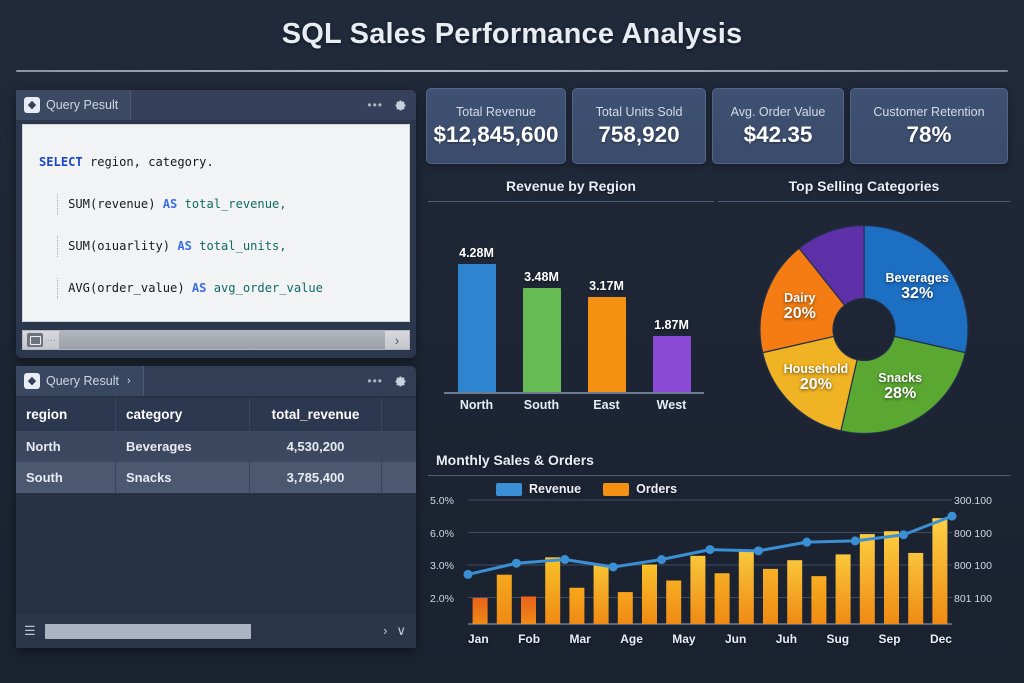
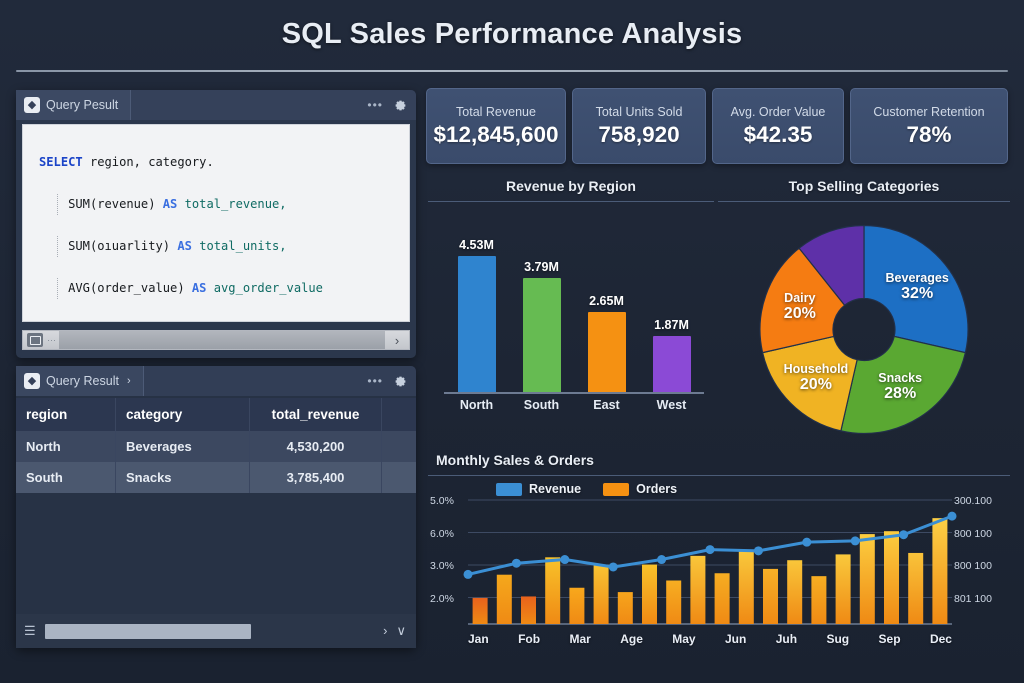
Revenue by Region/North: 4.28M -> 4.53M
Revenue by Region/South: 3.48M -> 3.79M
Revenue by Region/East: 3.17M -> 2.65M
